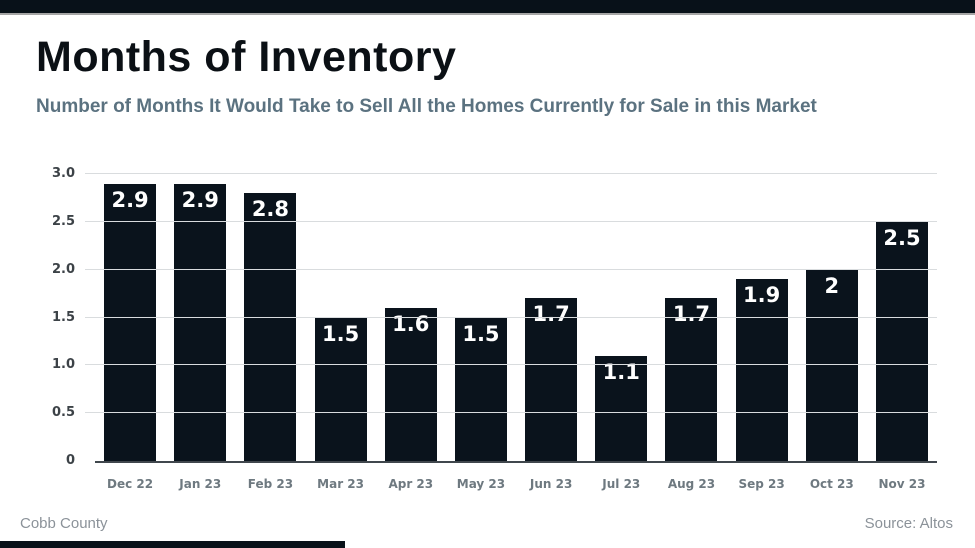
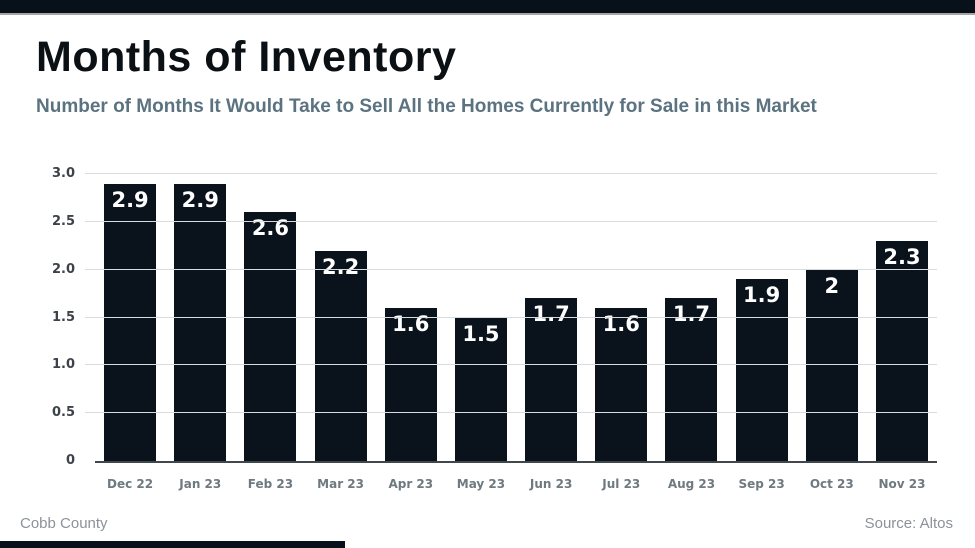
Feb 23: 2.8 -> 2.6
Mar 23: 1.5 -> 2.2
Jul 23: 1.1 -> 1.6
Nov 23: 2.5 -> 2.3
